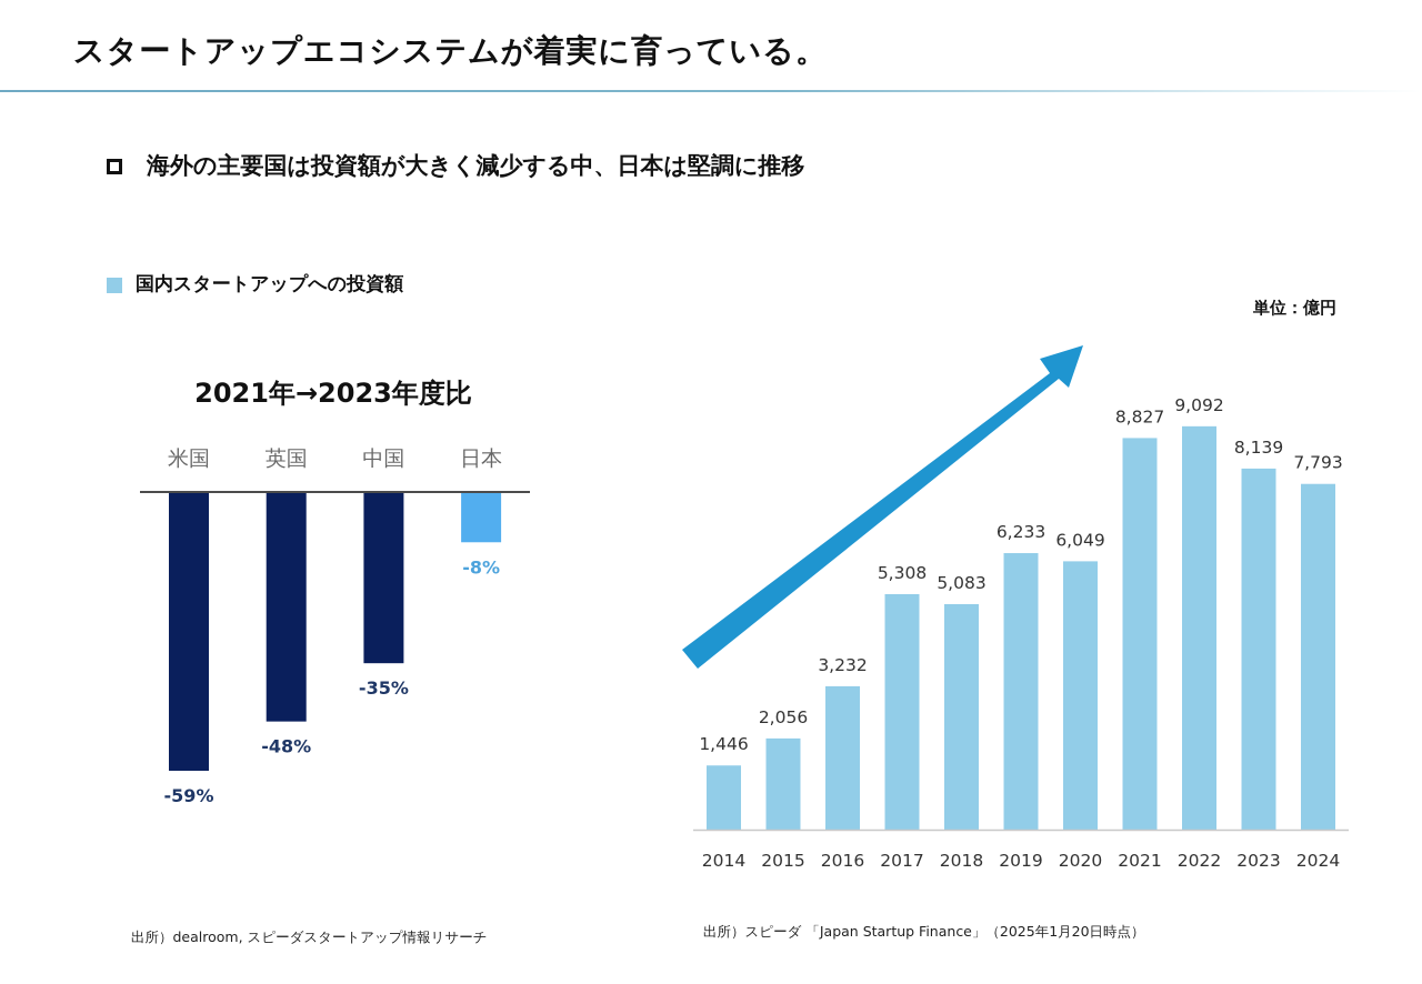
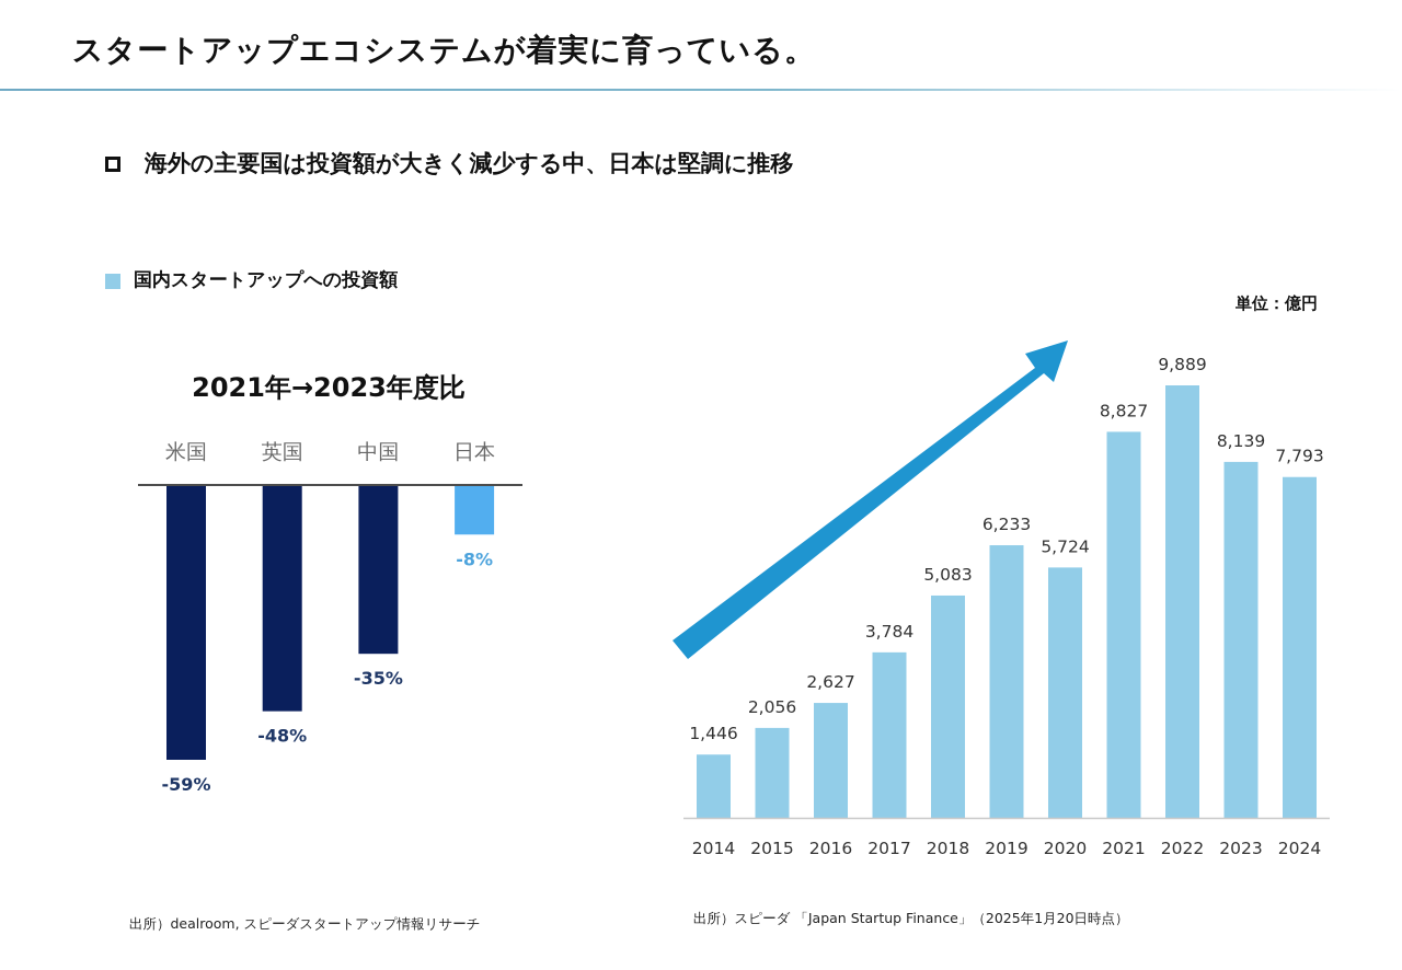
国内スタートアップへの投資額/2016: 3,232 -> 2,627
国内スタートアップへの投資額/2017: 5,308 -> 3,784
国内スタートアップへの投資額/2020: 6,049 -> 5,724
国内スタートアップへの投資額/2022: 9,092 -> 9,889
